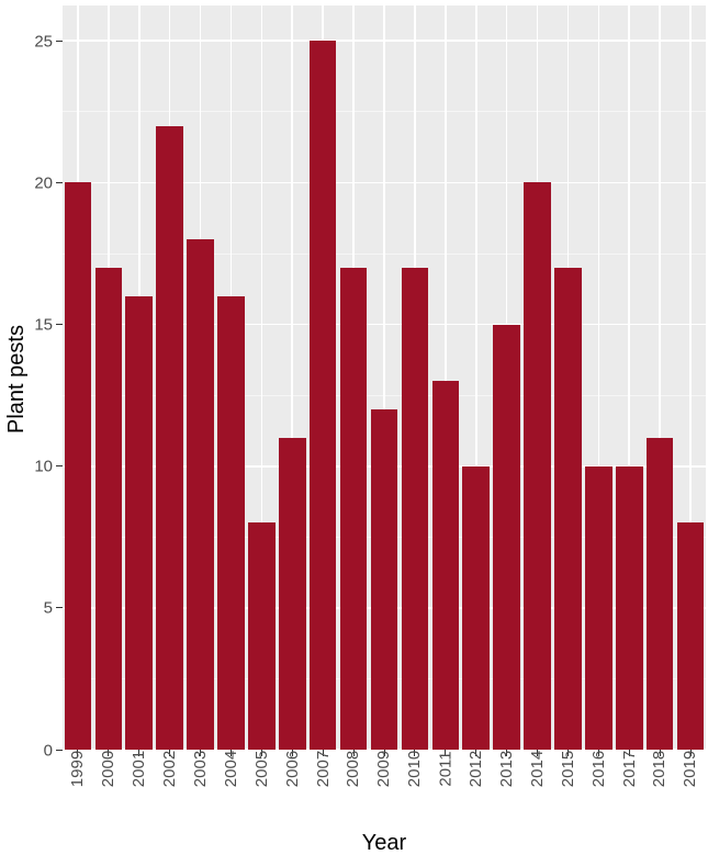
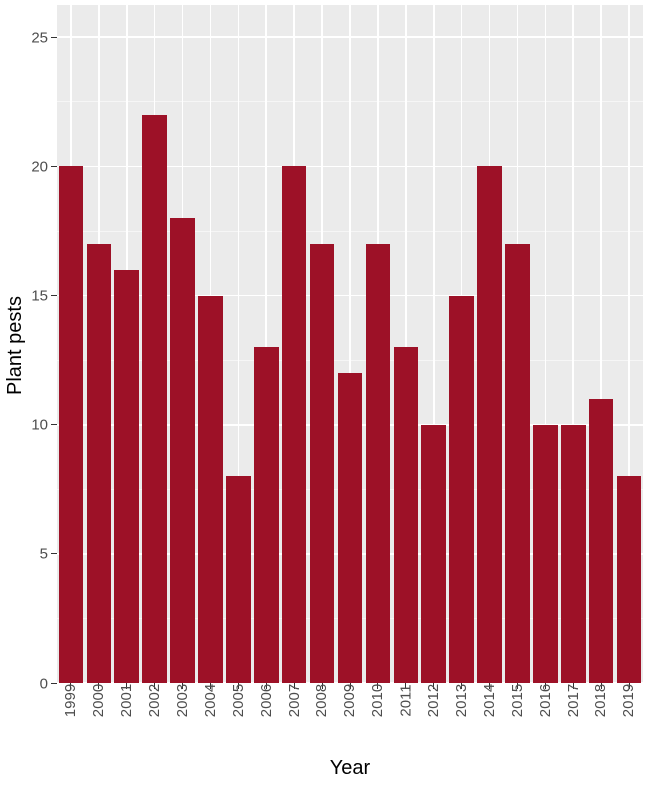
2004: 16 -> 15
2006: 11 -> 13
2007: 25 -> 20
